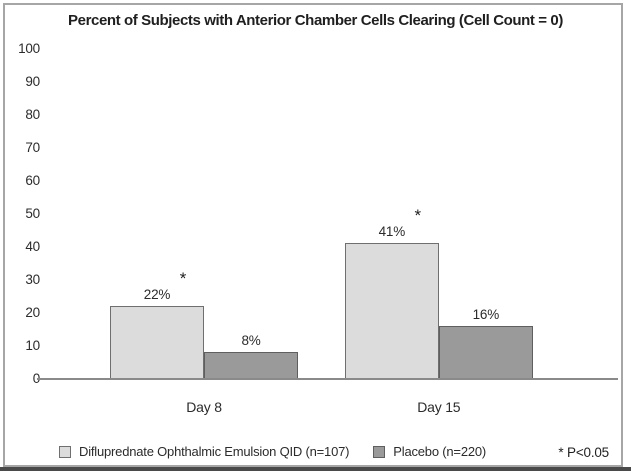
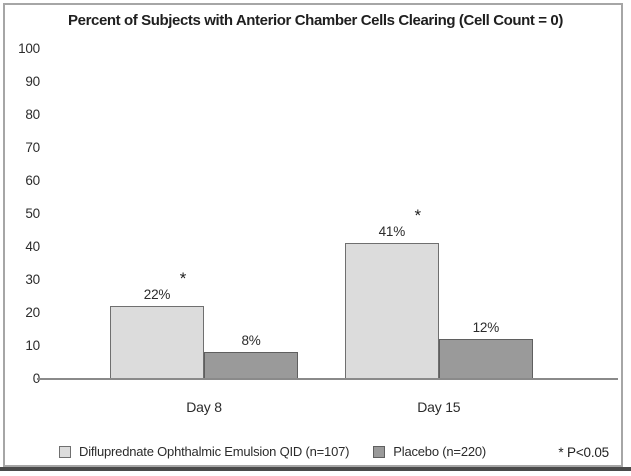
Placebo (n=220)/Day 15: 16% -> 12%
